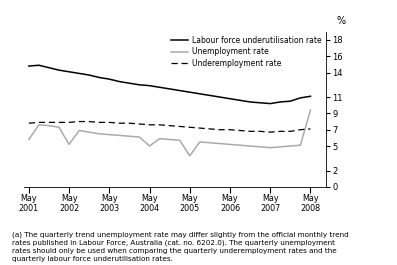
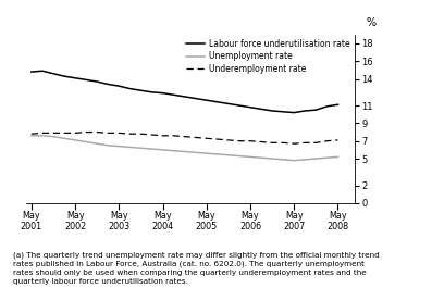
Unemployment rate/May 2001: 5.8 -> 7.6
Unemployment rate/May 2002: 5.2 -> 7.1
Unemployment rate/May 2004: 5.0 -> 6.0
Unemployment rate/May 2005: 3.8 -> 5.6
Unemployment rate/May 2008: 9.4 -> 5.2
